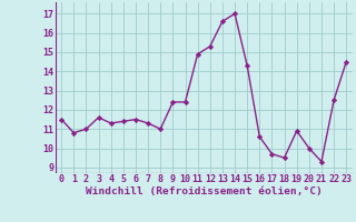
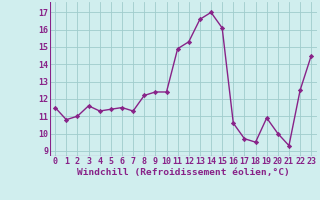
8: 11.0 -> 12.2
15: 14.3 -> 16.1
